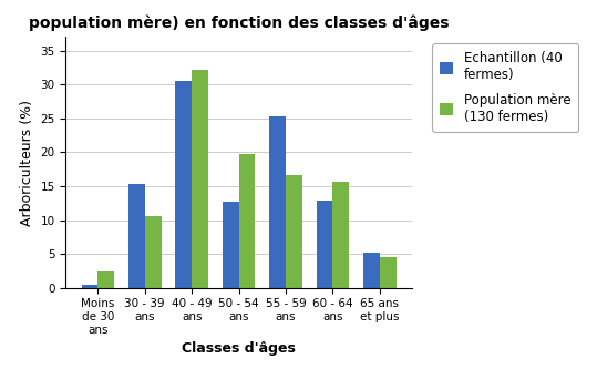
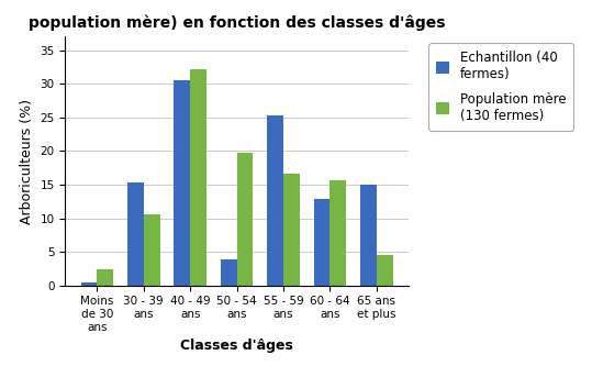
Echantillon (40 fermes)/50 - 54 ans: 12.7 -> 3.8
Echantillon (40 fermes)/65 ans et plus: 5.2 -> 15.0
